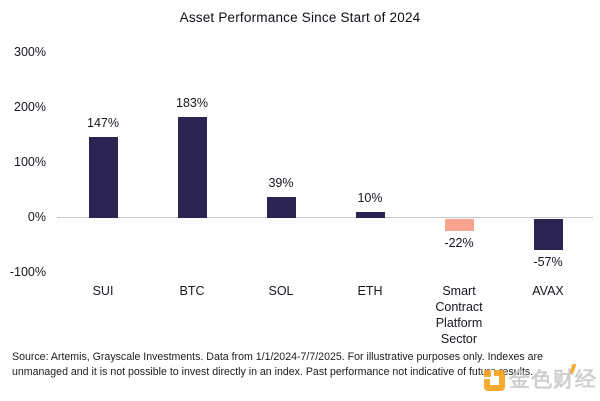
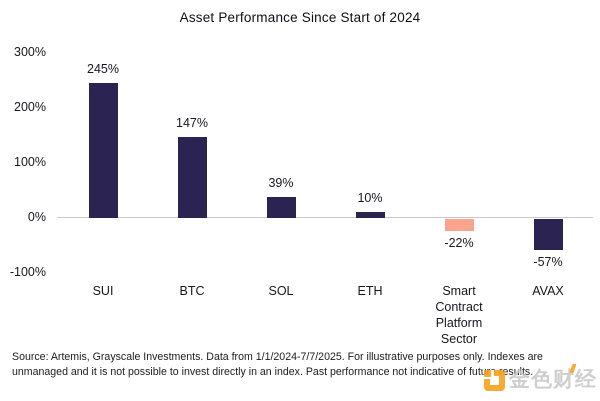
SUI: 147% -> 245%
BTC: 183% -> 147%
